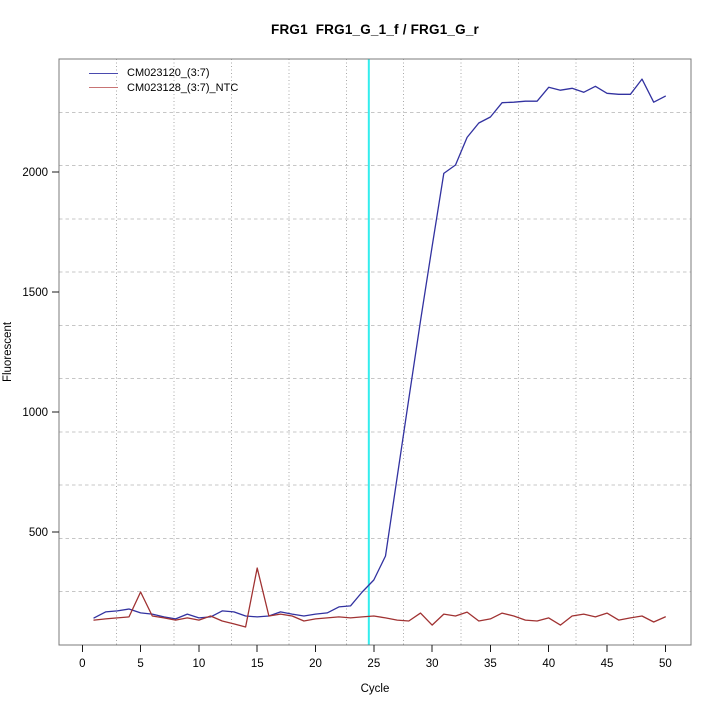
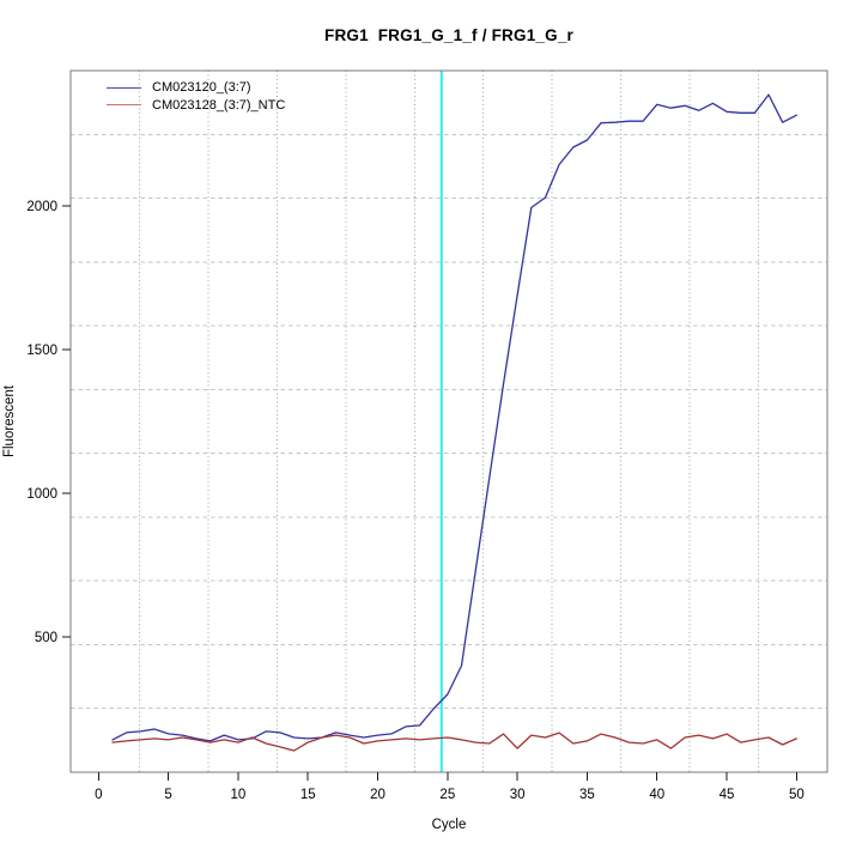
CM023128_(3:7)_NTC/5: 250 -> 140
CM023128_(3:7)_NTC/15: 350 -> 130
